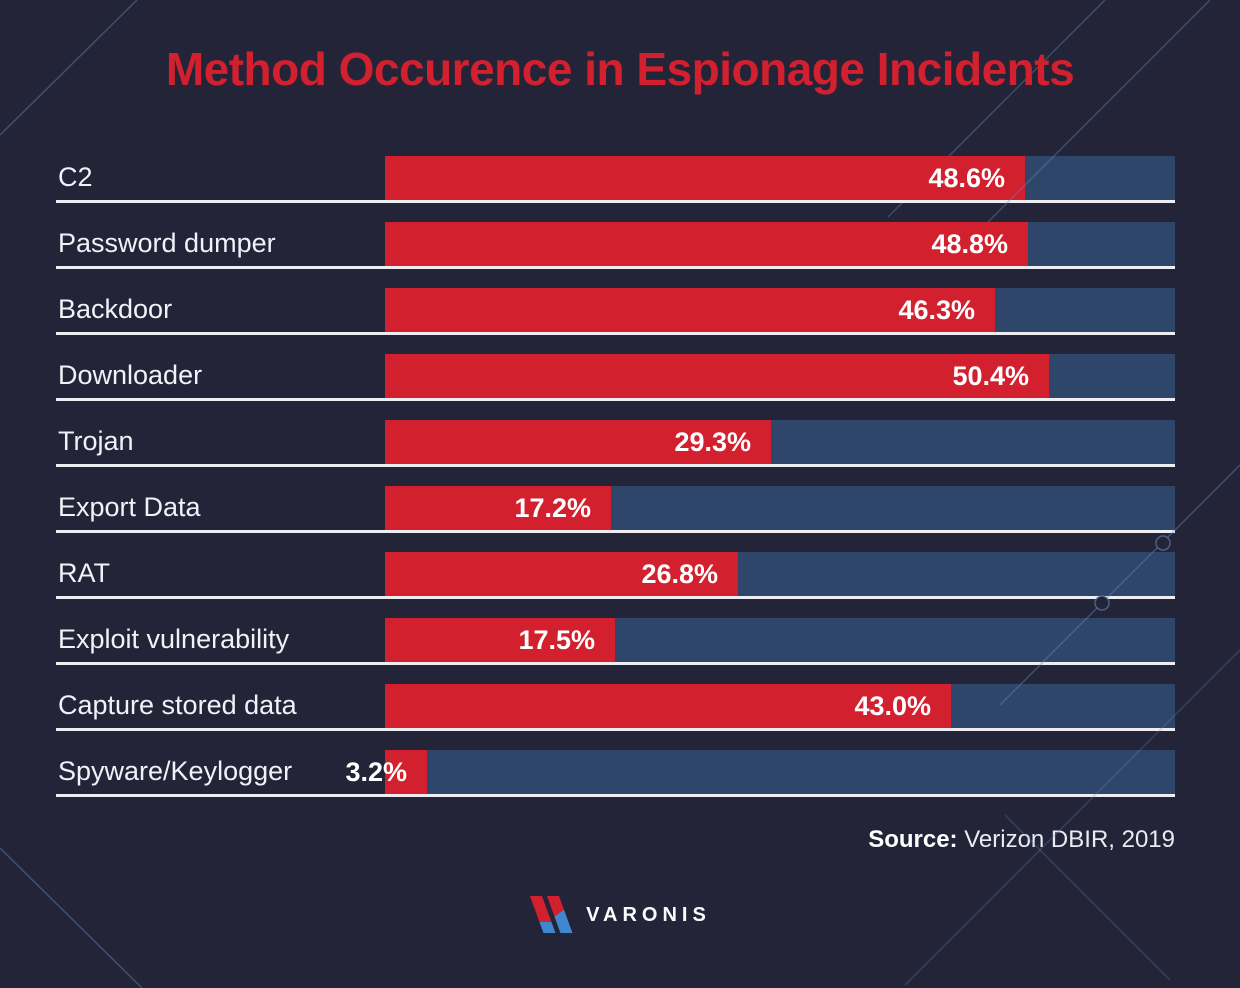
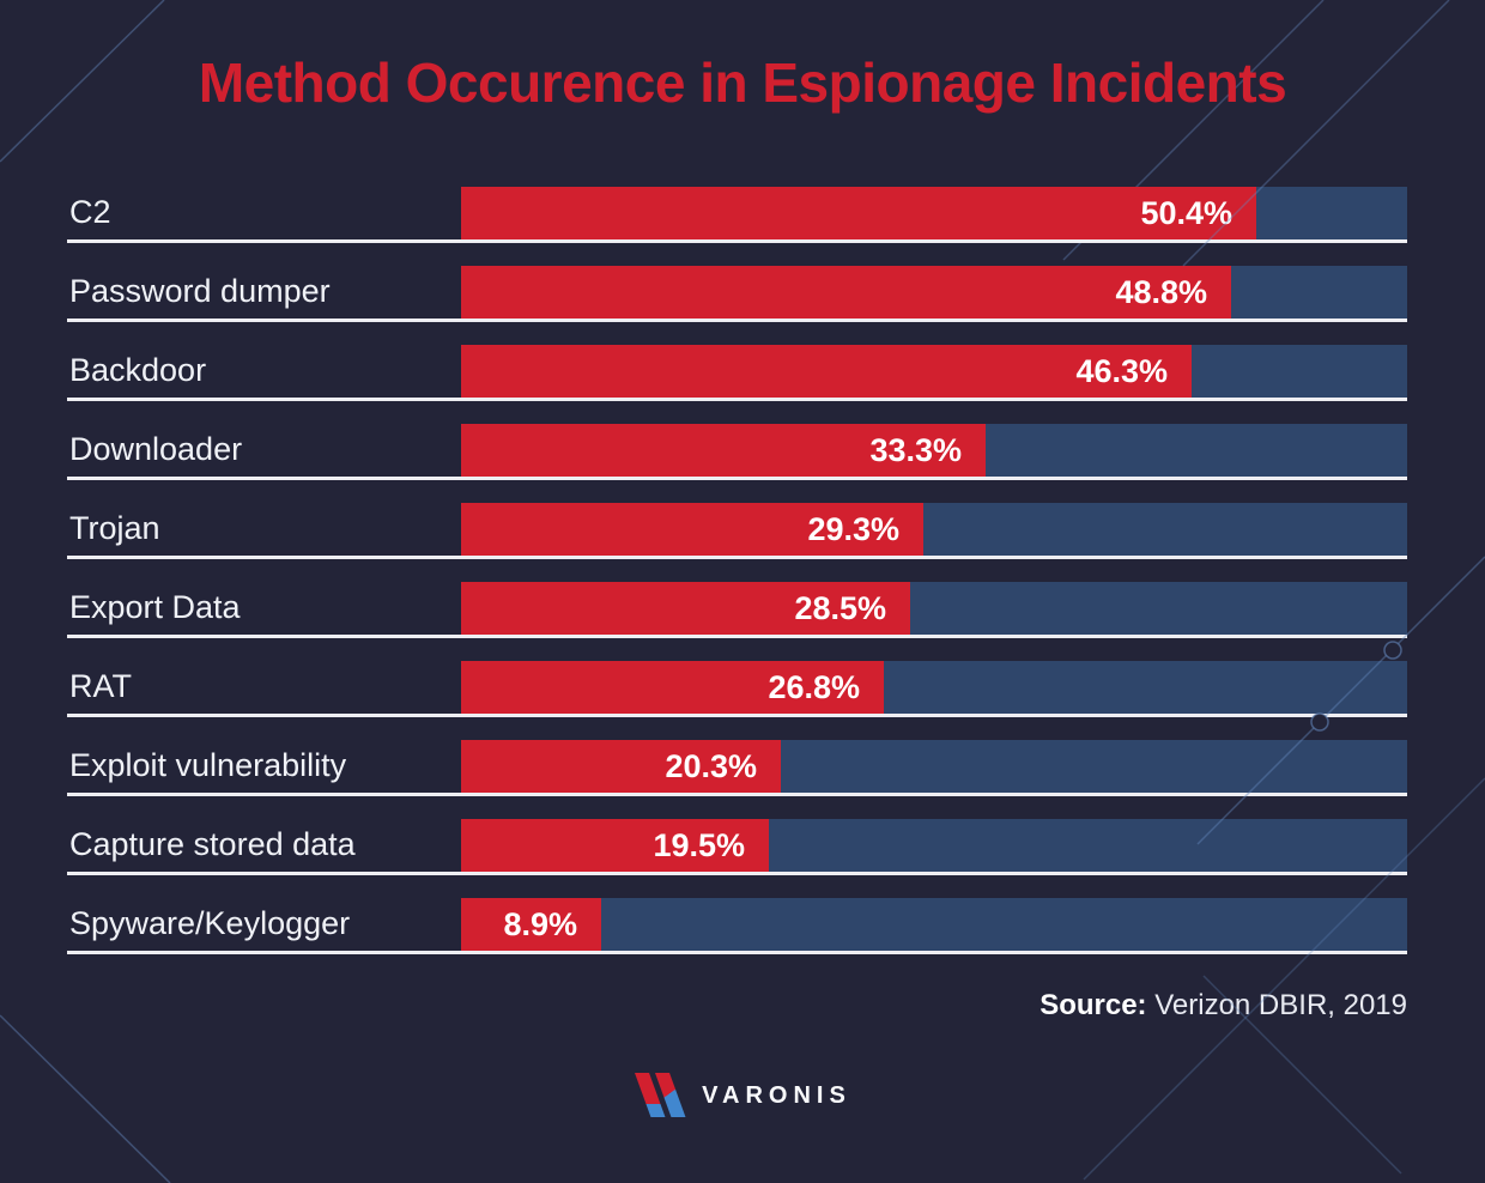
C2: 48.6% -> 50.4%
Downloader: 50.4% -> 33.3%
Export Data: 17.2% -> 28.5%
Exploit vulnerability: 17.5% -> 20.3%
Capture stored data: 43.0% -> 19.5%
Spyware/Keylogger: 3.2% -> 8.9%
